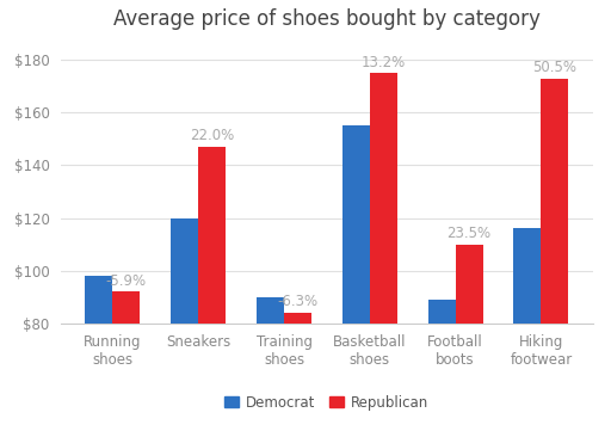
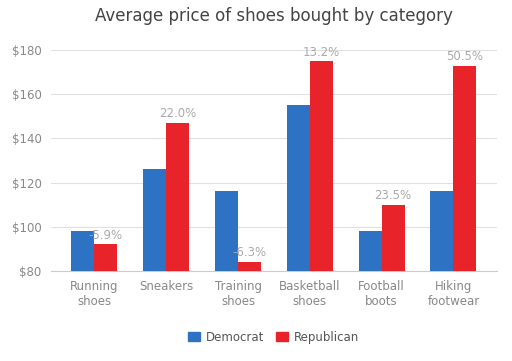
Democrat/Sneakers: $120 -> $126
Democrat/Training shoes: $90 -> $116
Democrat/Football boots: $89 -> $98
